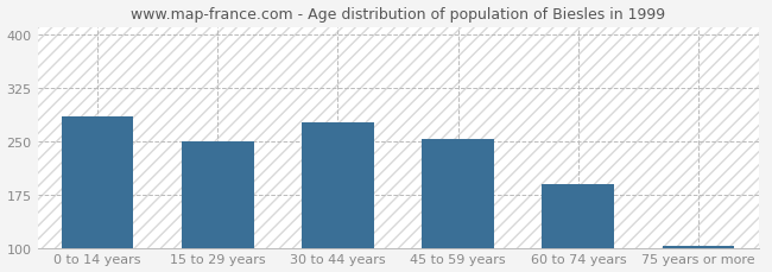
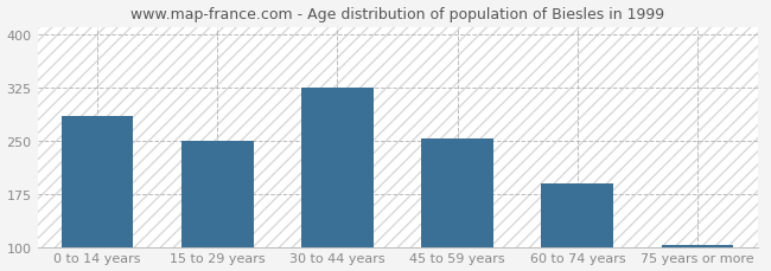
30 to 44 years: 276 -> 325
